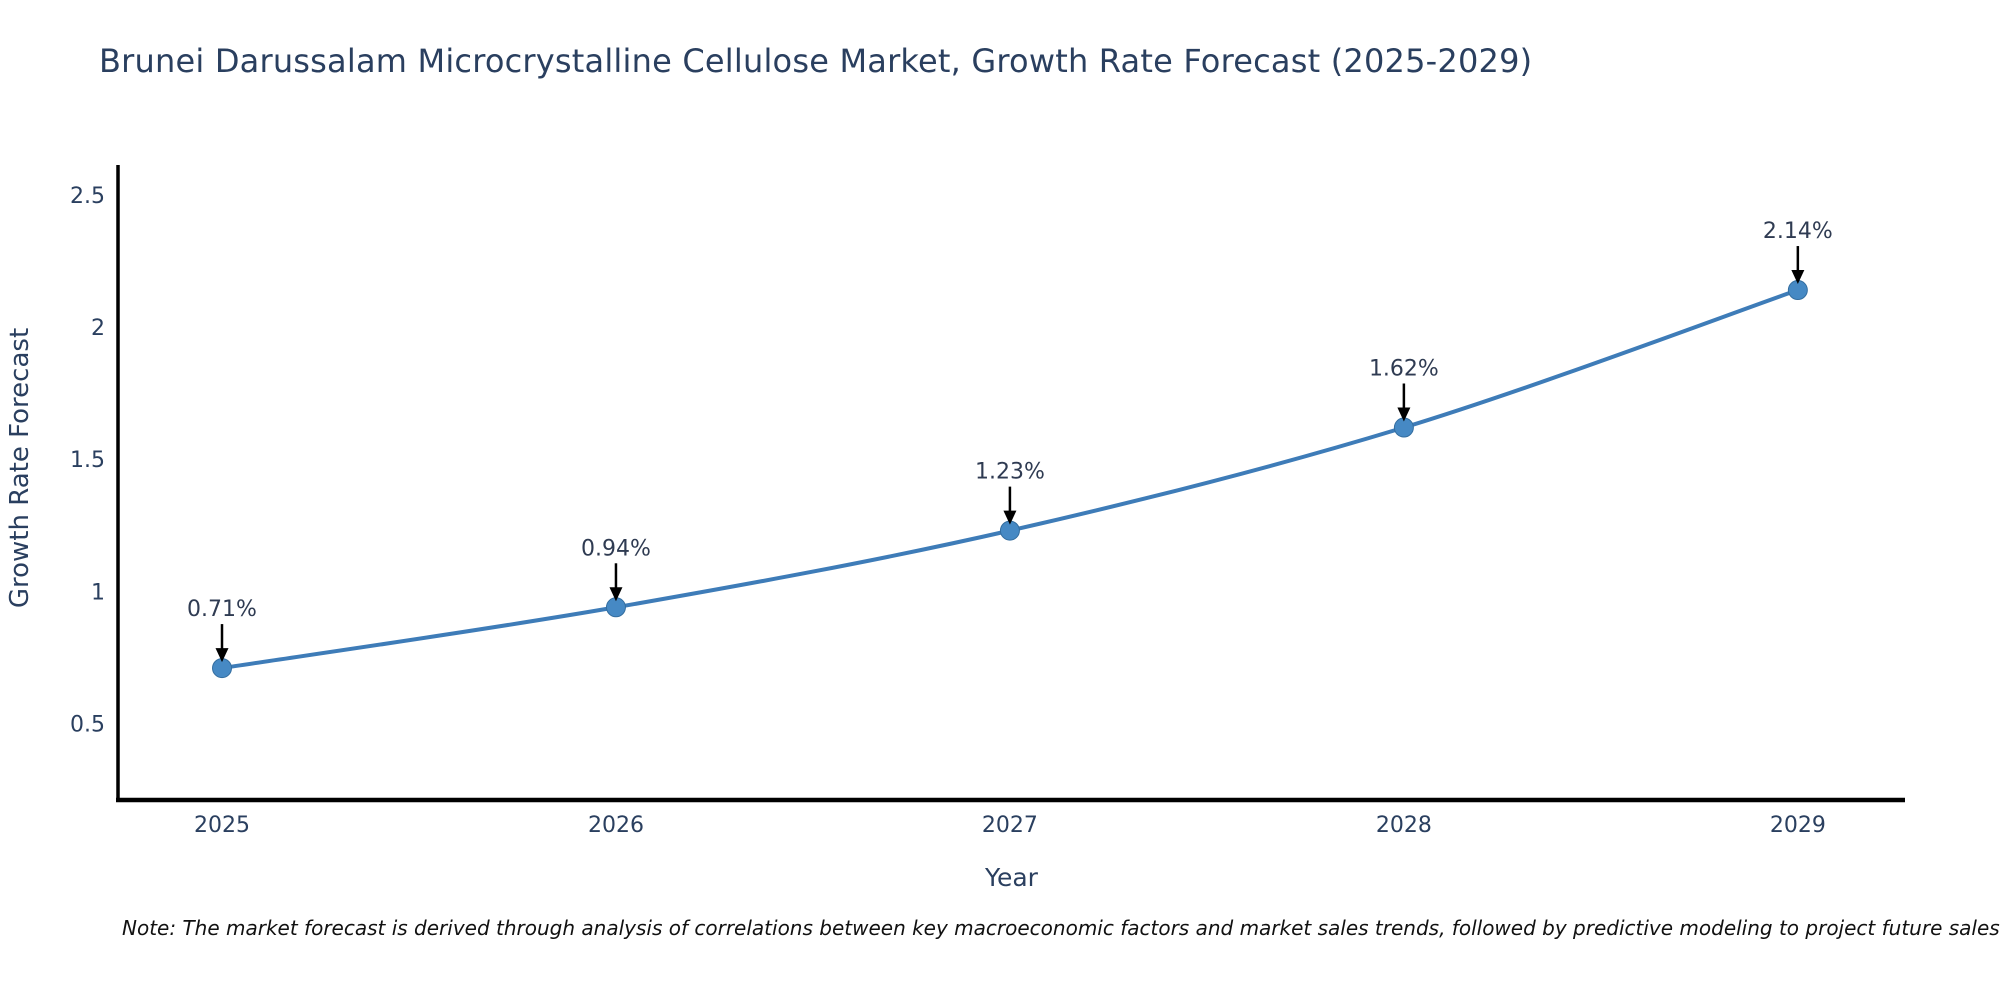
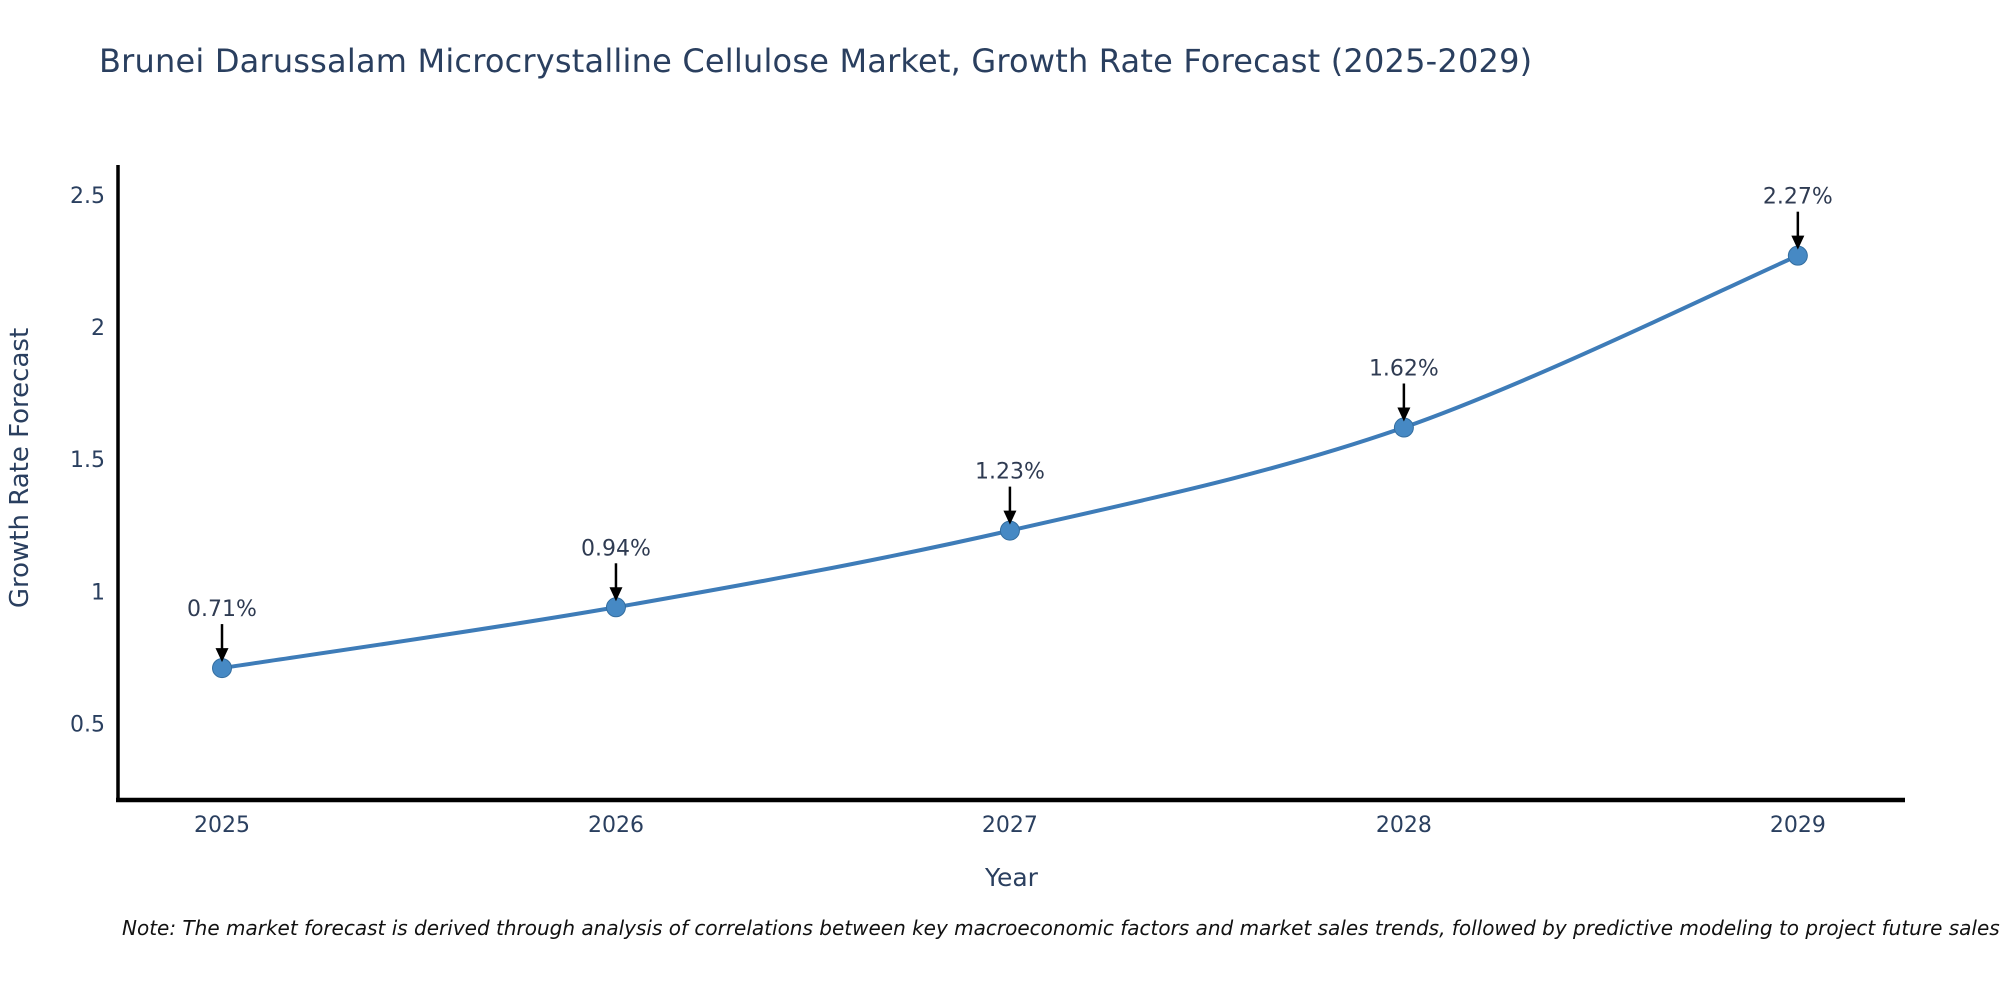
2029: 2.14% -> 2.27%
